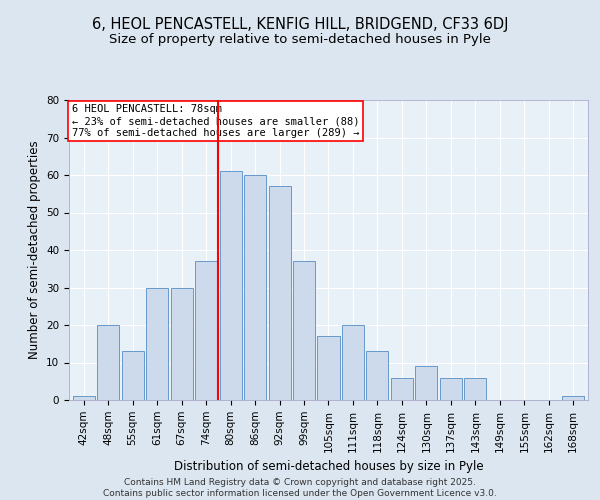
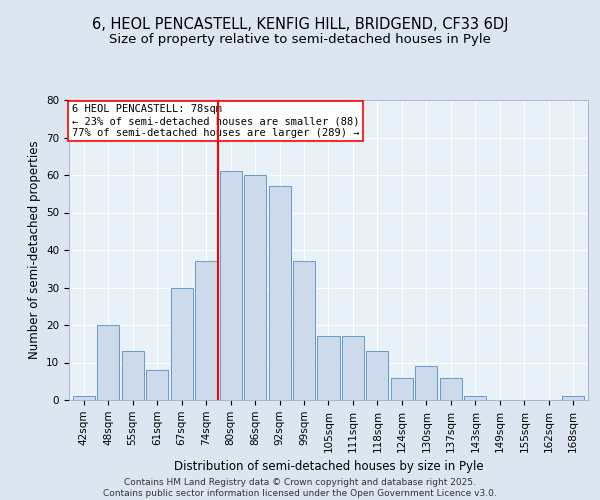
61sqm: 30 -> 8
111sqm: 20 -> 17
143sqm: 6 -> 1
